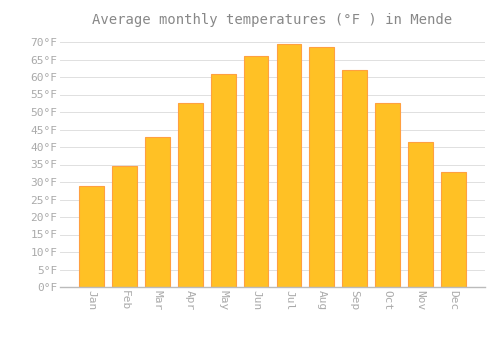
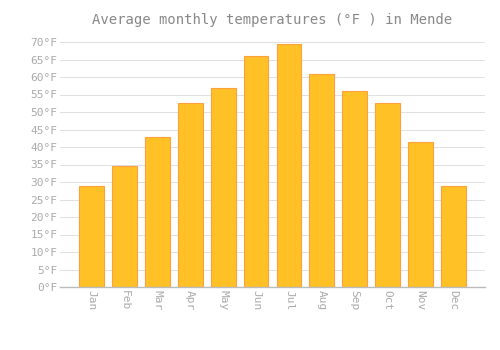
May: 61.0°F -> 57.0°F
Aug: 68.5°F -> 61.0°F
Sep: 62.0°F -> 56.0°F
Dec: 33.0°F -> 29.0°F
